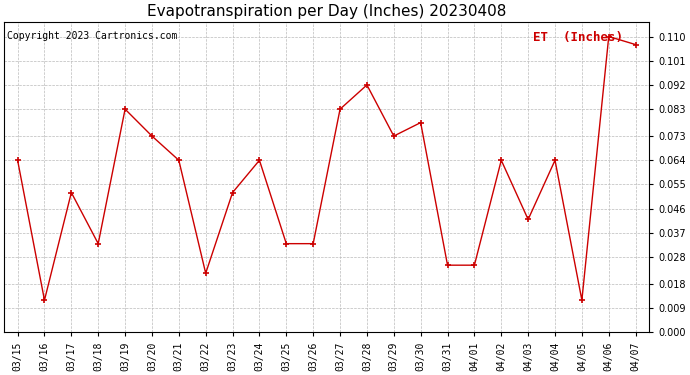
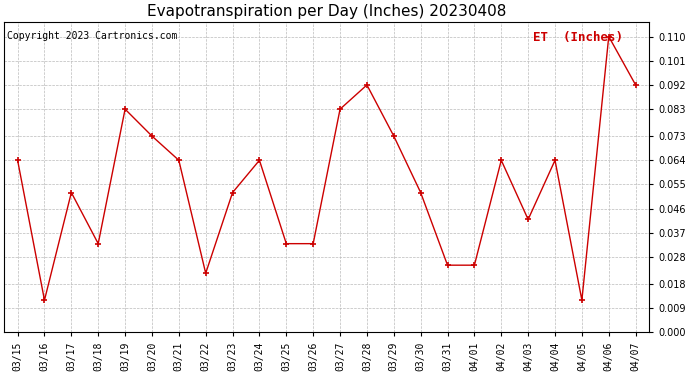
03/30: 0.078 -> 0.052
04/07: 0.107 -> 0.092
